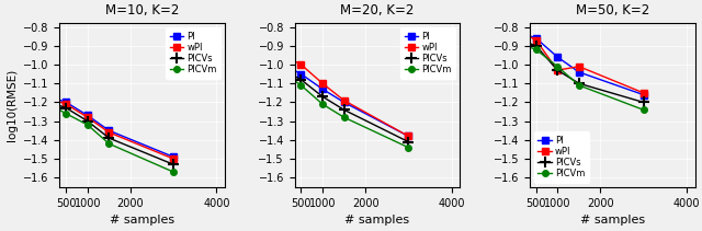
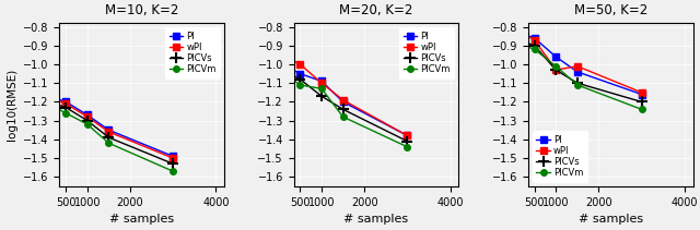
M=20, K=2/PI/1000: -1.13 -> -1.09
M=20, K=2/PICVm/1000: -1.21 -> -1.13
